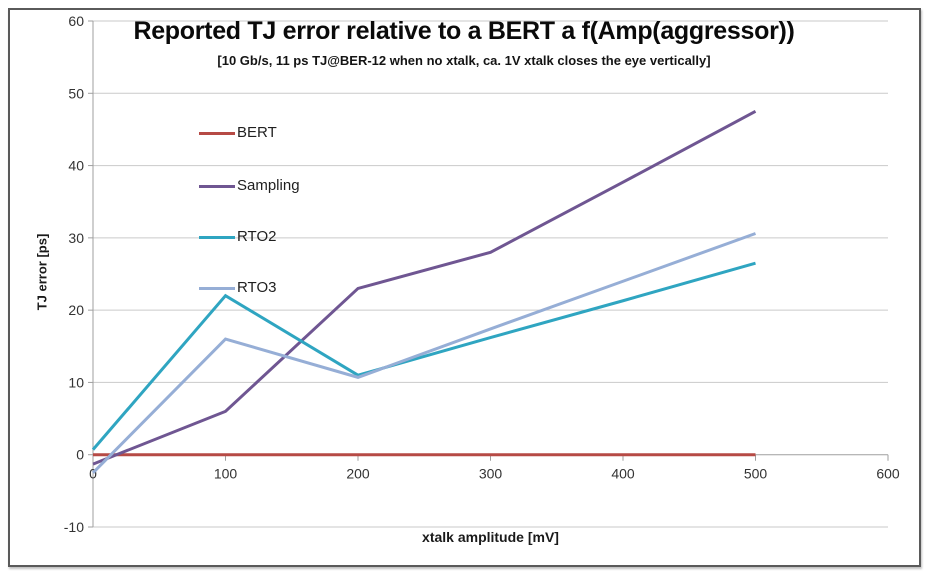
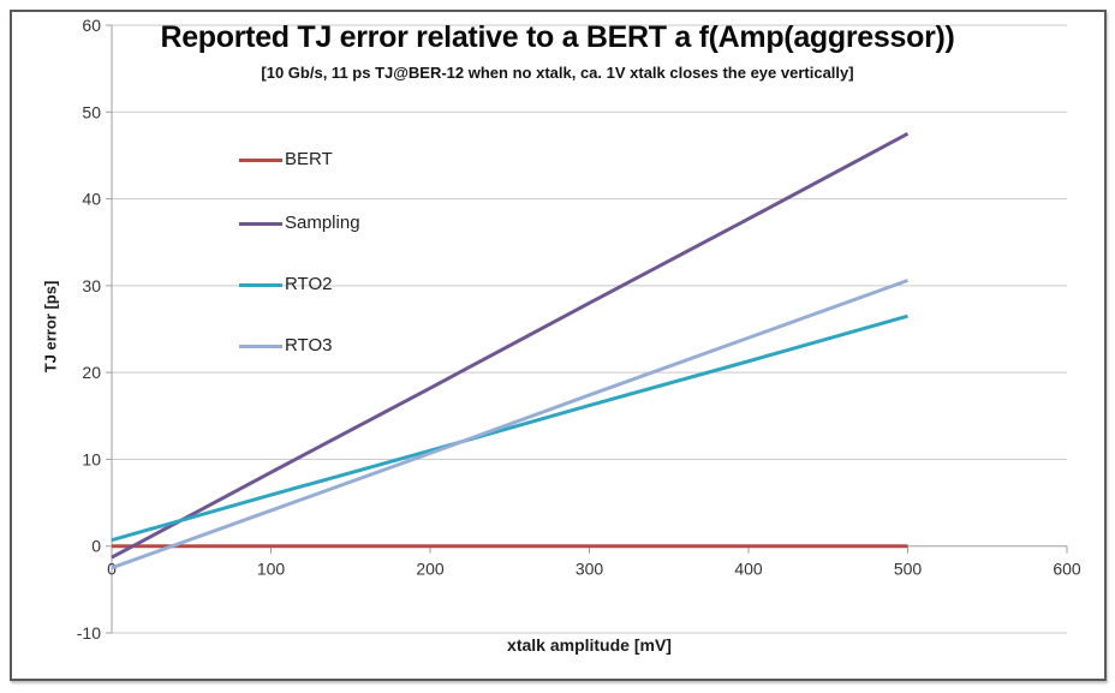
Sampling/100: 6 -> 8
RTO2/100: 22 -> 6
RTO3/100: 16 -> 4
Sampling/200: 23 -> 18
